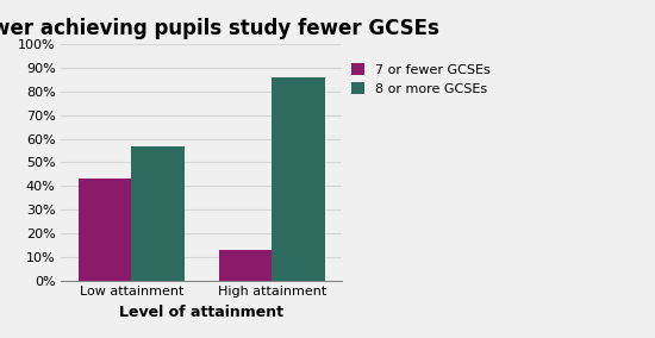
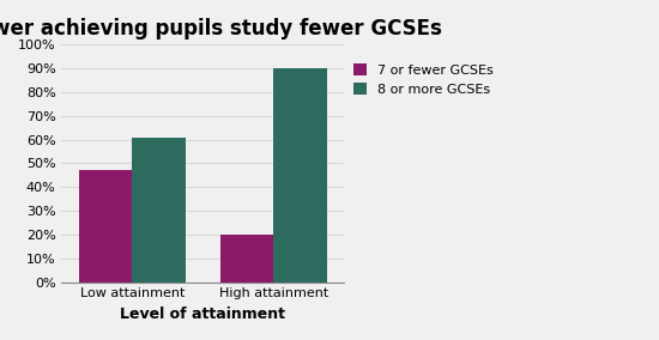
7 or fewer GCSEs/Low attainment: 43% -> 47%
8 or more GCSEs/Low attainment: 57% -> 61%
7 or fewer GCSEs/High attainment: 13% -> 20%
8 or more GCSEs/High attainment: 86% -> 90%
